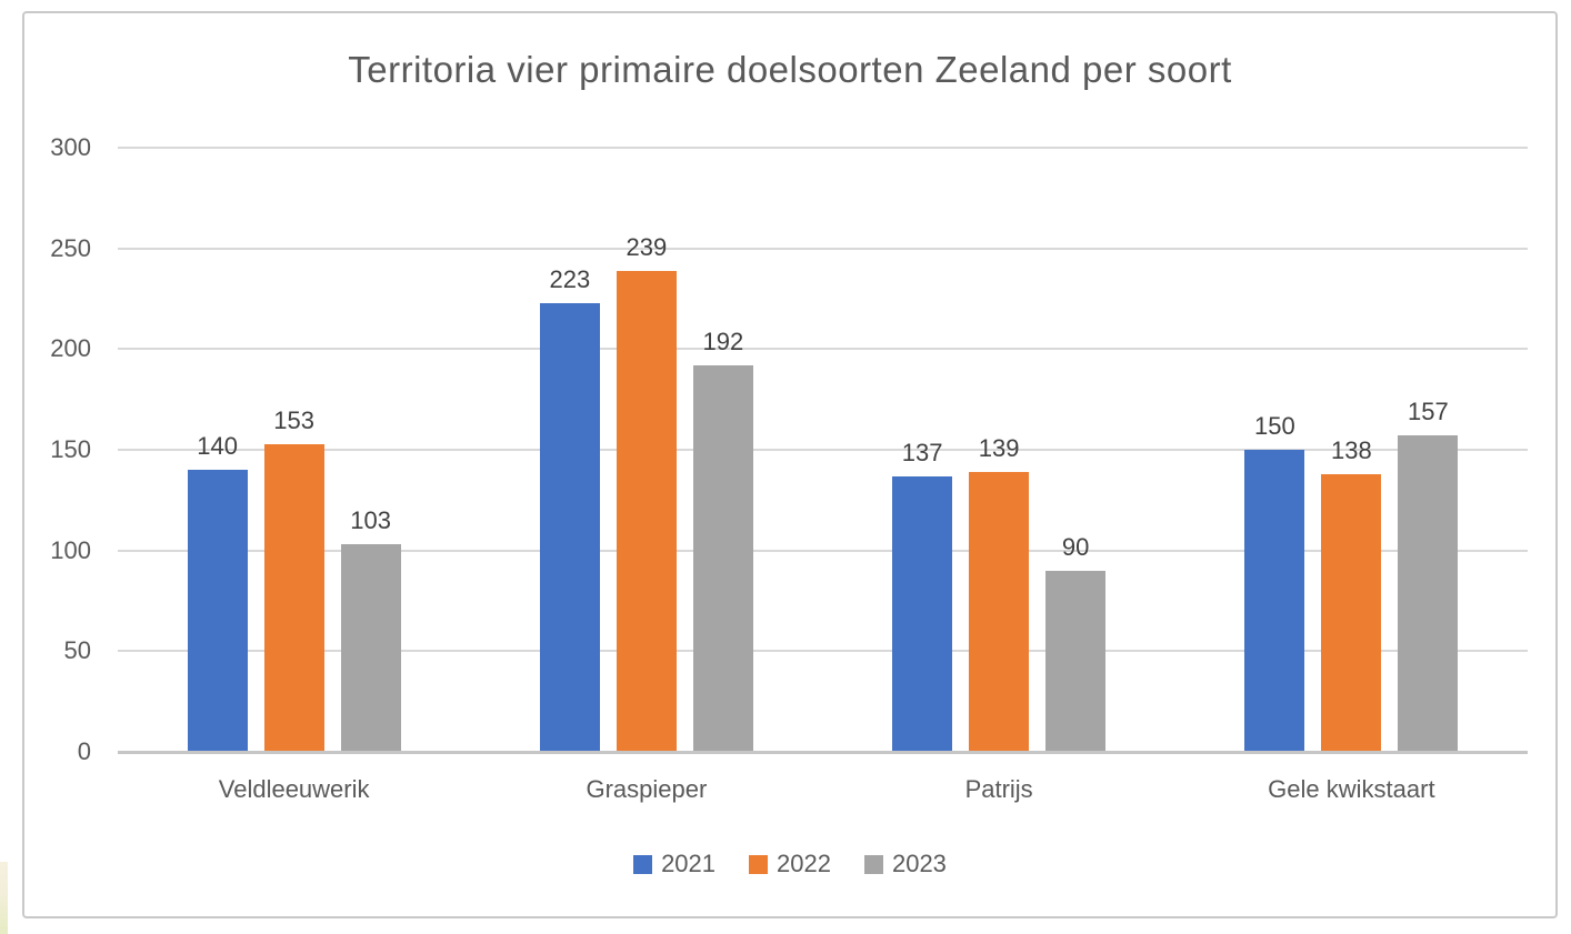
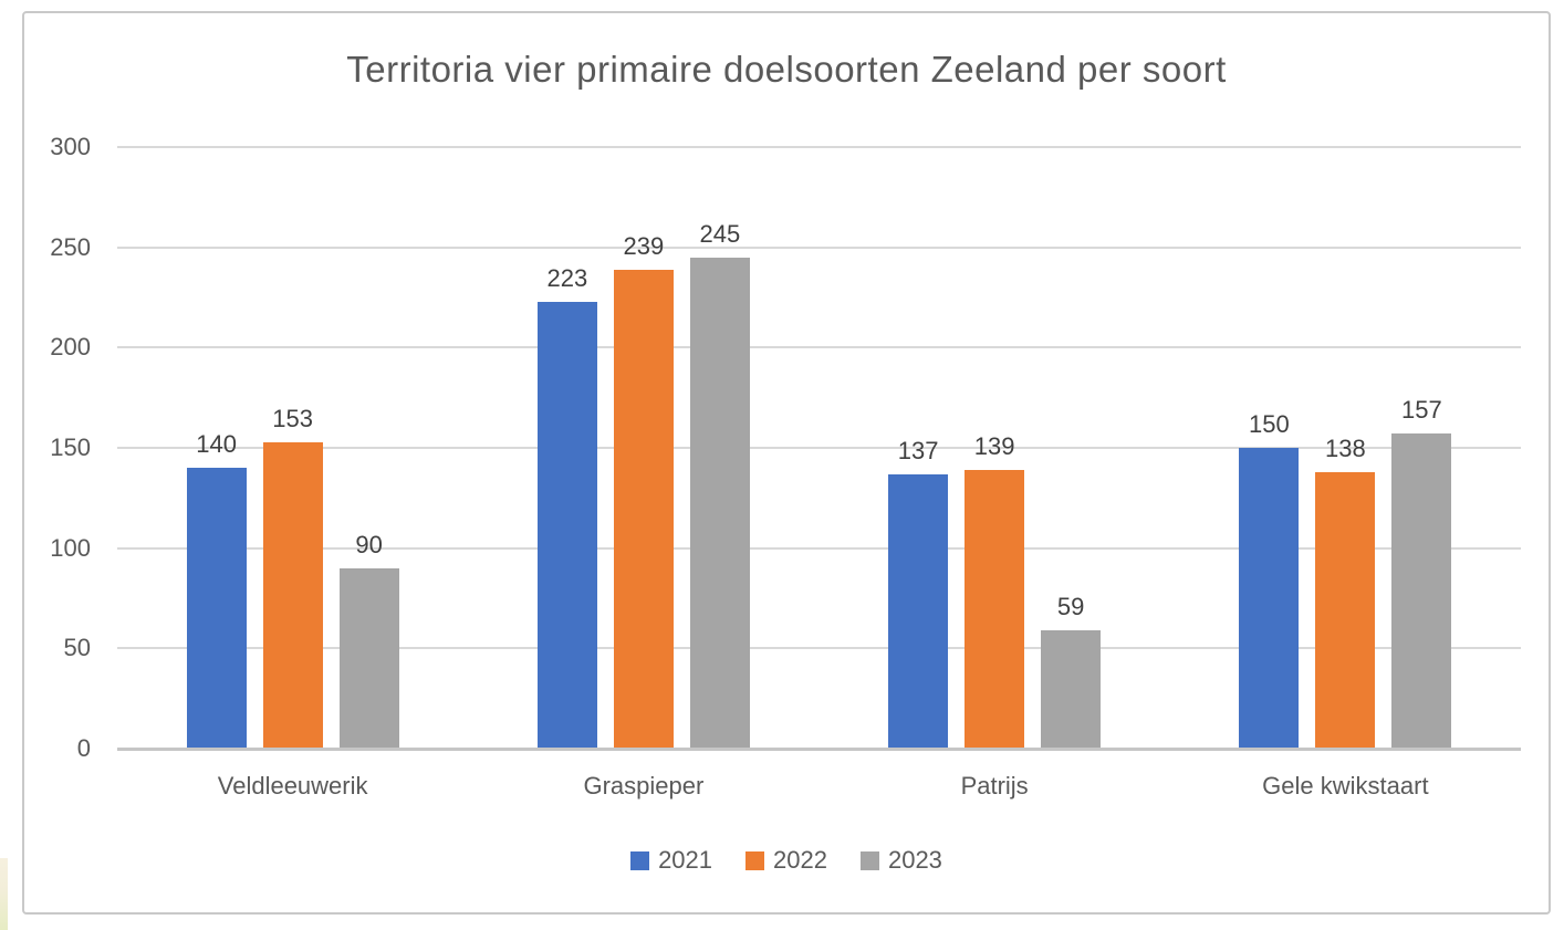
2023/Veldleeuwerik: 103 -> 90
2023/Graspieper: 192 -> 245
2023/Patrijs: 90 -> 59
